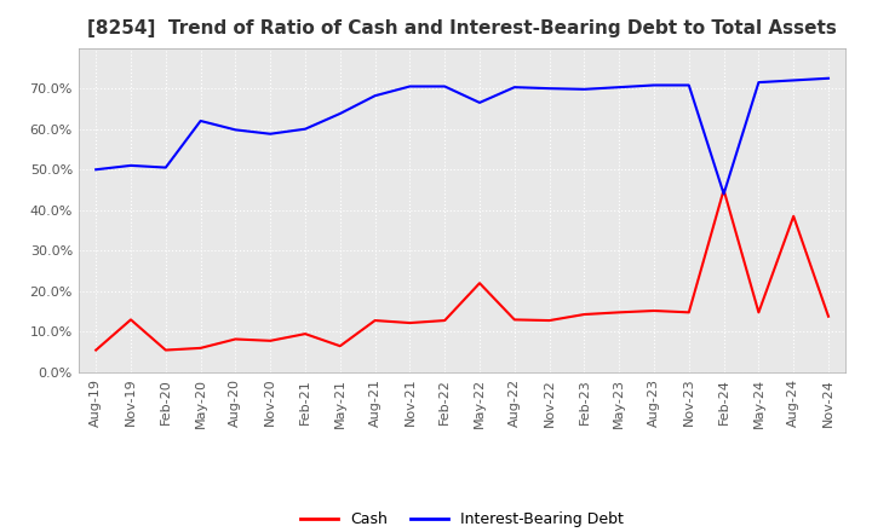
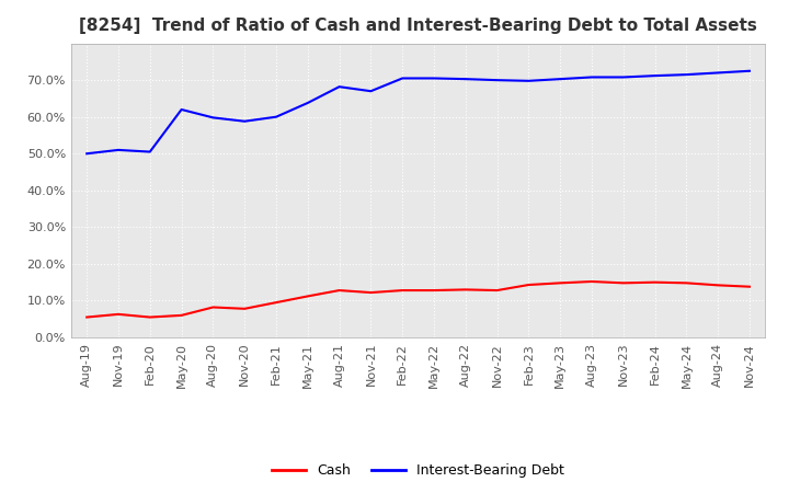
Cash/Nov-19: 13.0% -> 6.3%
Cash/May-21: 6.5% -> 11.2%
Interest-Bearing Debt/Nov-21: 70.5% -> 67.0%
Cash/May-22: 22.0% -> 12.8%
Interest-Bearing Debt/May-22: 66.5% -> 70.5%
Cash/Feb-24: 45.0% -> 15.0%
Interest-Bearing Debt/Feb-24: 44.0% -> 71.2%
Cash/Aug-24: 38.5% -> 14.2%
